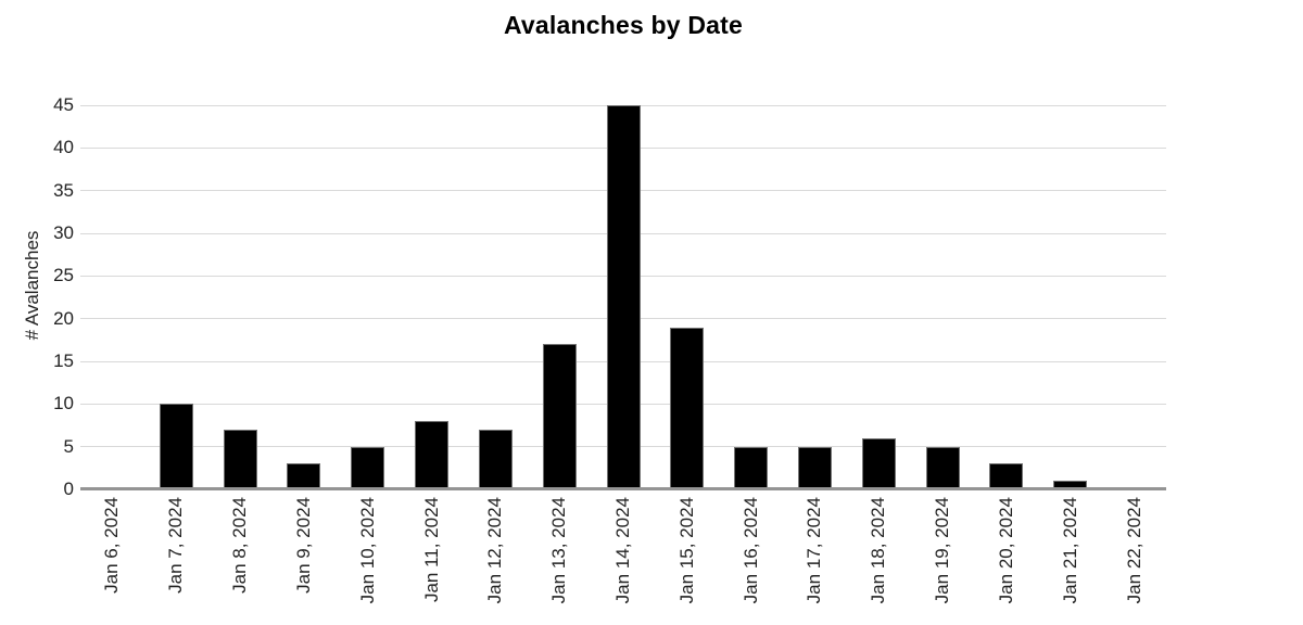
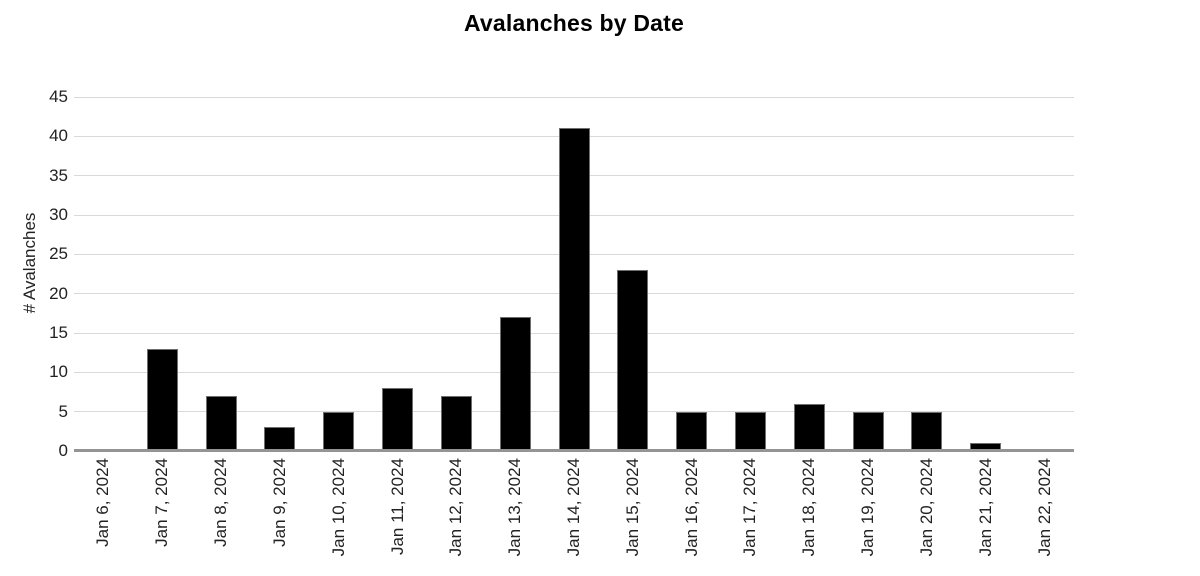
Jan 7, 2024: 10 -> 13
Jan 14, 2024: 45 -> 41
Jan 15, 2024: 19 -> 23
Jan 20, 2024: 3 -> 5
